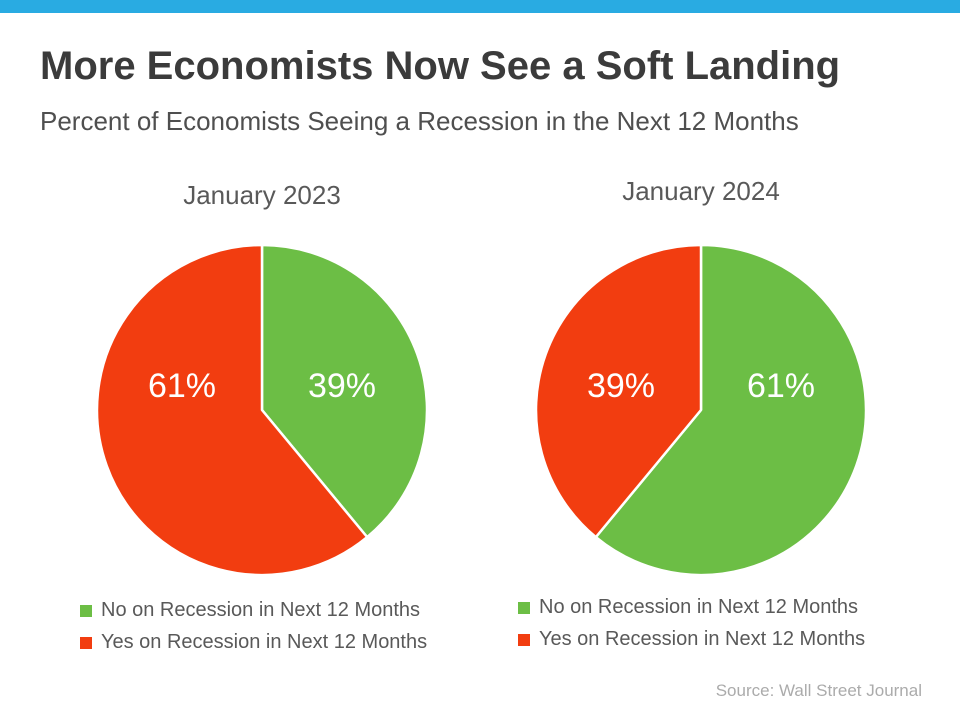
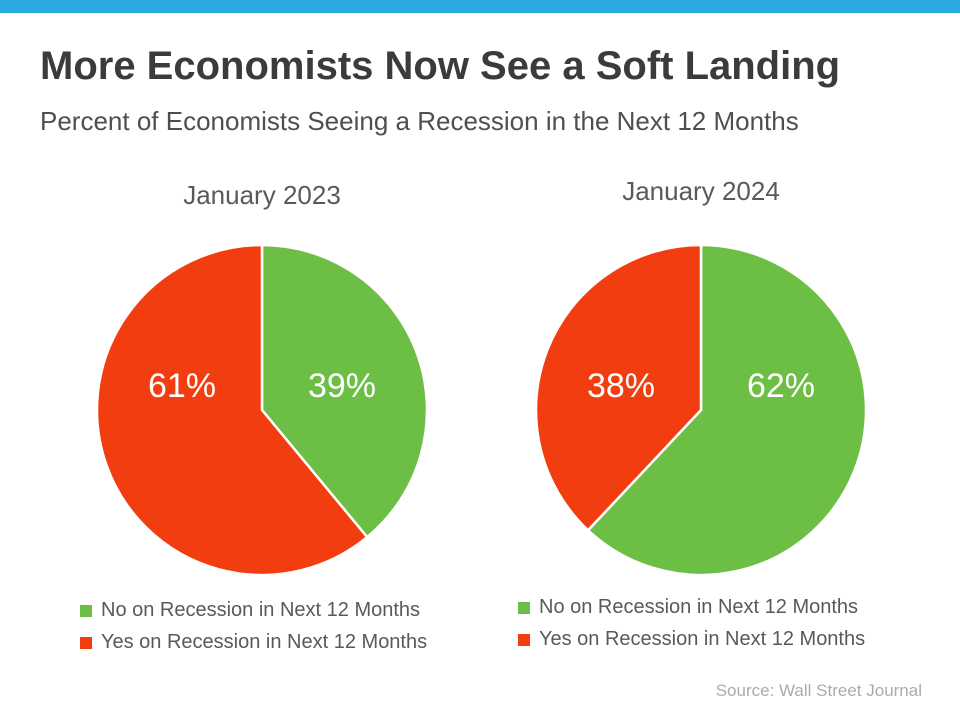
January 2024/No on Recession in Next 12 Months: 61% -> 62%
January 2024/Yes on Recession in Next 12 Months: 39% -> 38%
